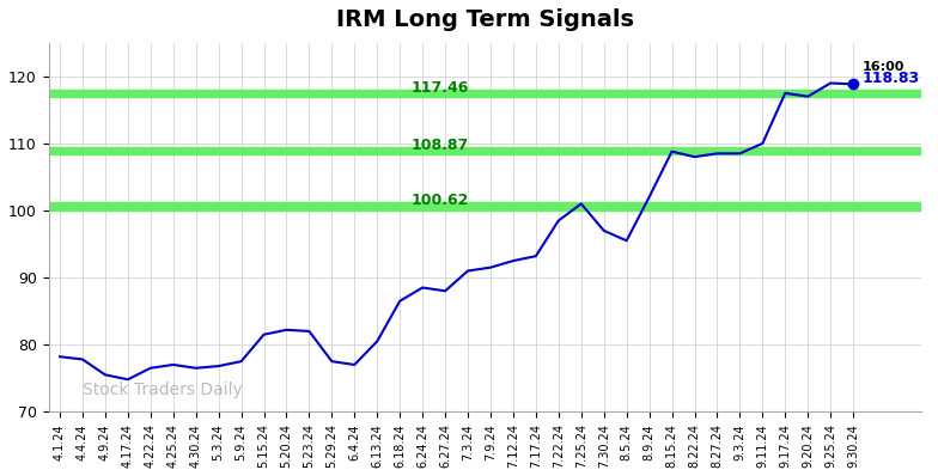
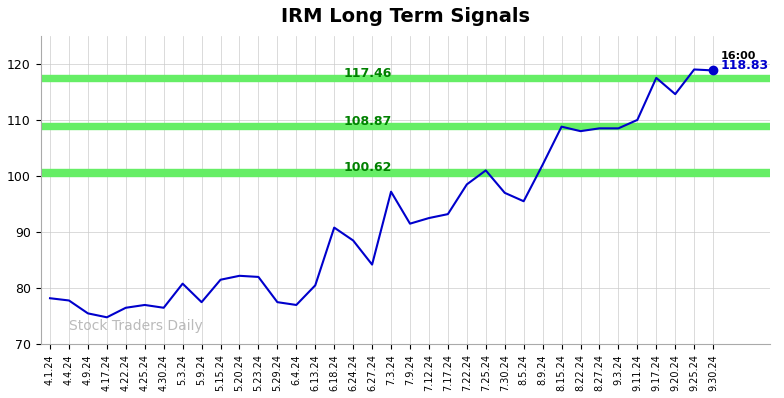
5.3.24: 76.8 -> 80.8
6.18.24: 86.5 -> 90.8
6.27.24: 88.0 -> 84.2
7.3.24: 91.0 -> 97.2
9.20.24: 117.0 -> 114.6
